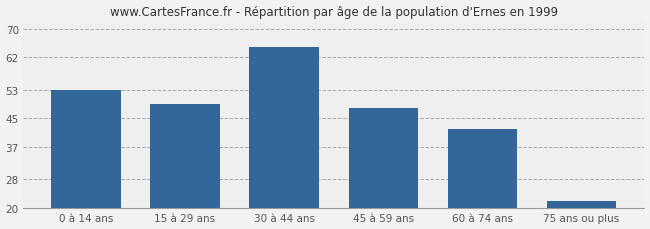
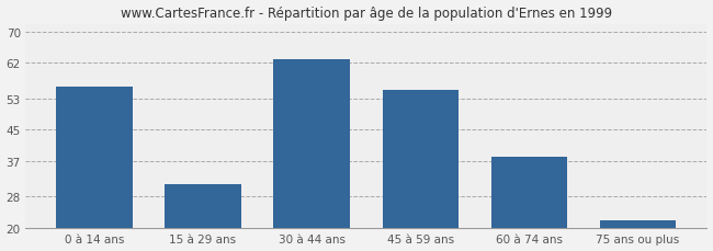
0 à 14 ans: 53 -> 56
15 à 29 ans: 49 -> 31
30 à 44 ans: 65 -> 63
45 à 59 ans: 48 -> 55
60 à 74 ans: 42 -> 38
